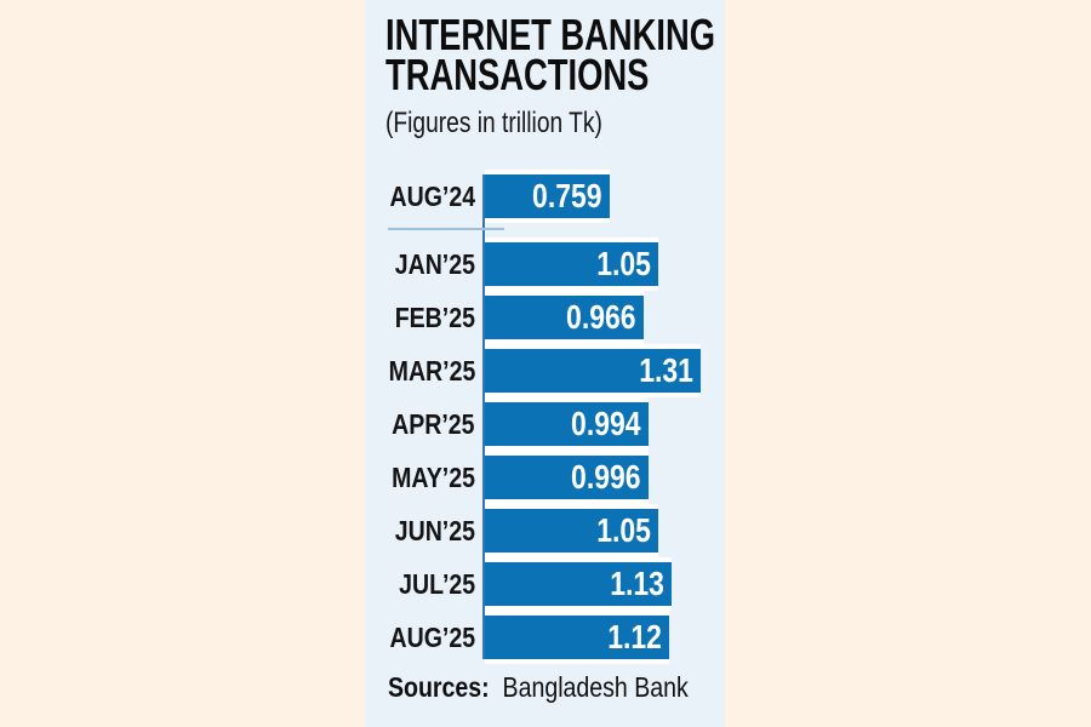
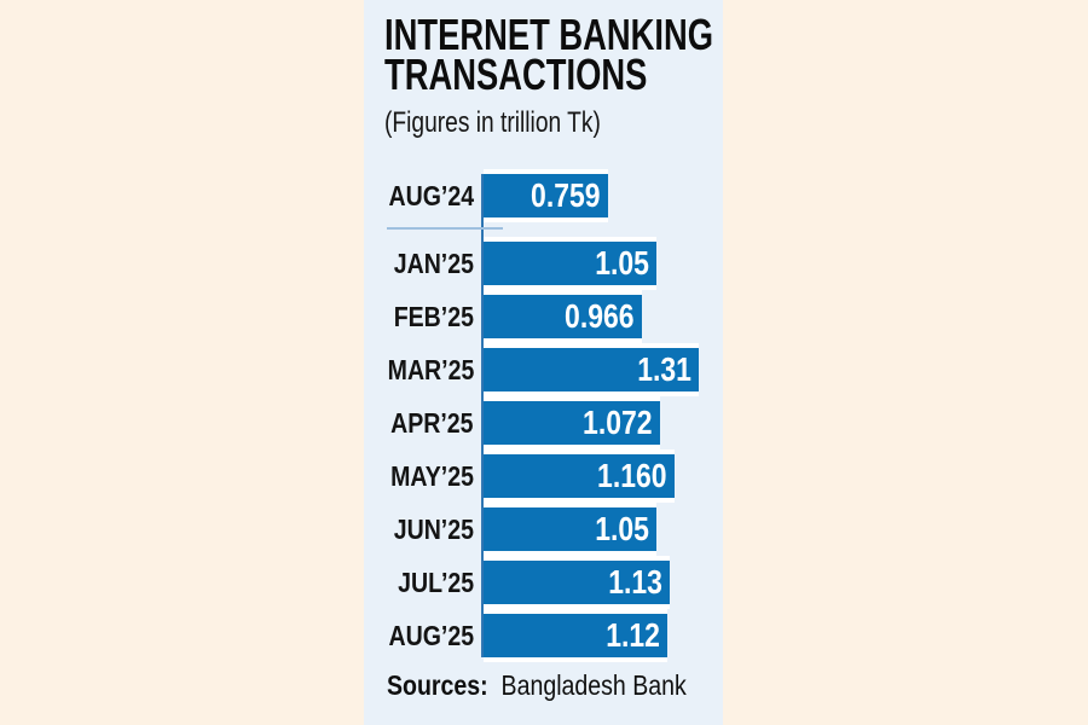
APR’25: 0.994 -> 1.072
MAY’25: 0.996 -> 1.160
